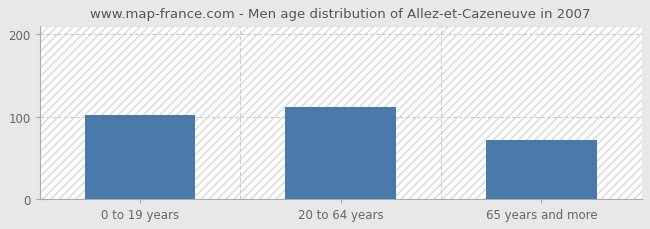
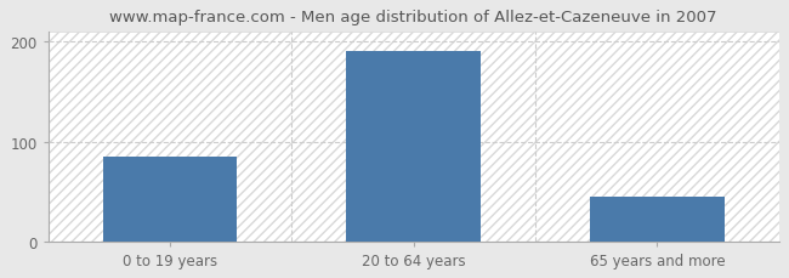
0 to 19 years: 102 -> 85
20 to 64 years: 112 -> 190
65 years and more: 72 -> 45
